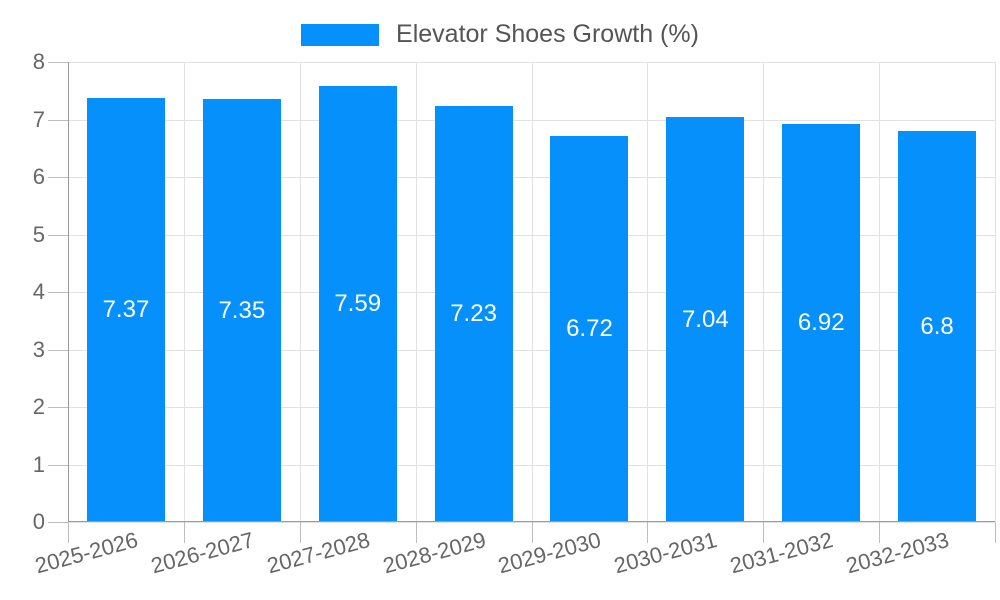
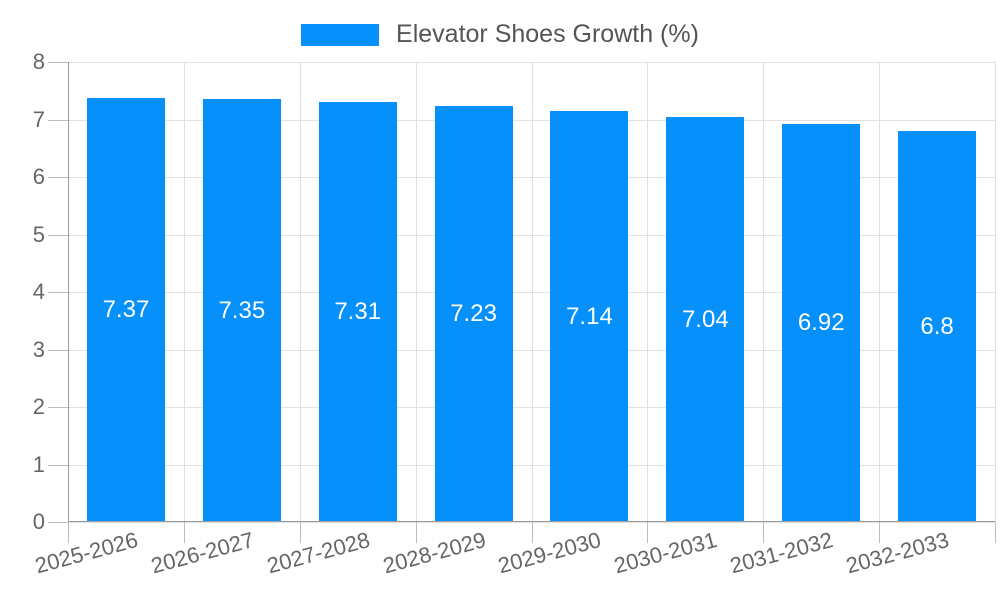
2027-2028: 7.59 -> 7.31
2029-2030: 6.72 -> 7.14
